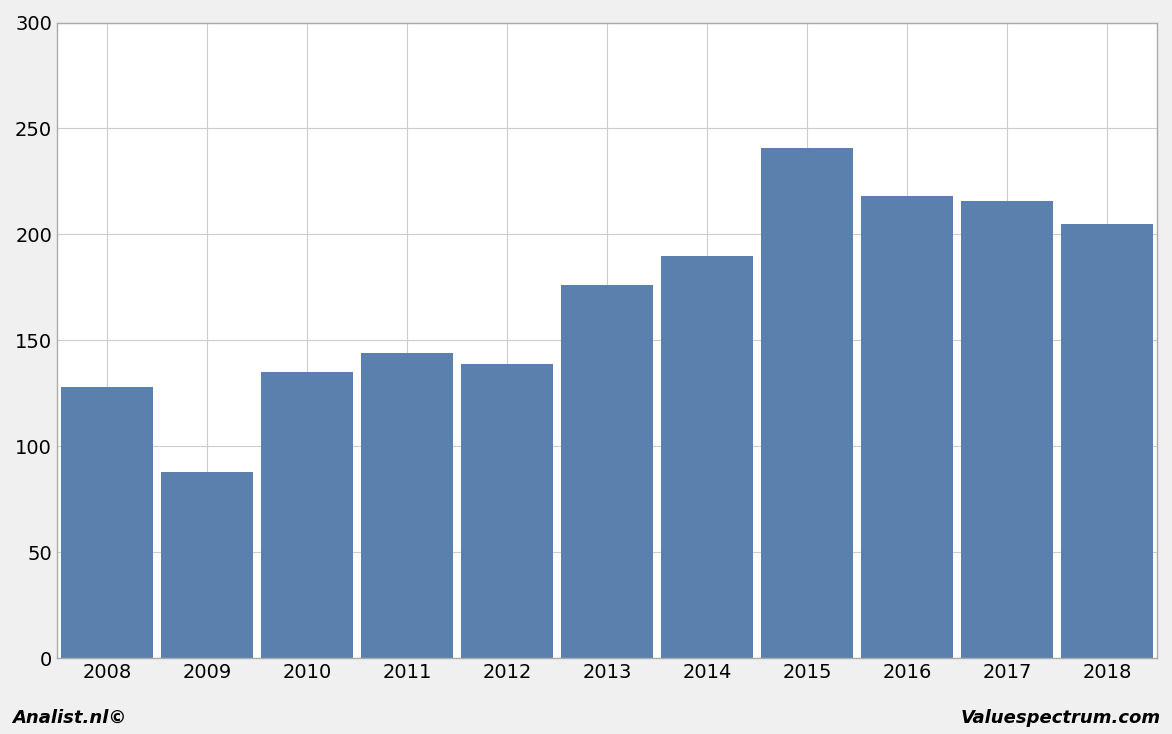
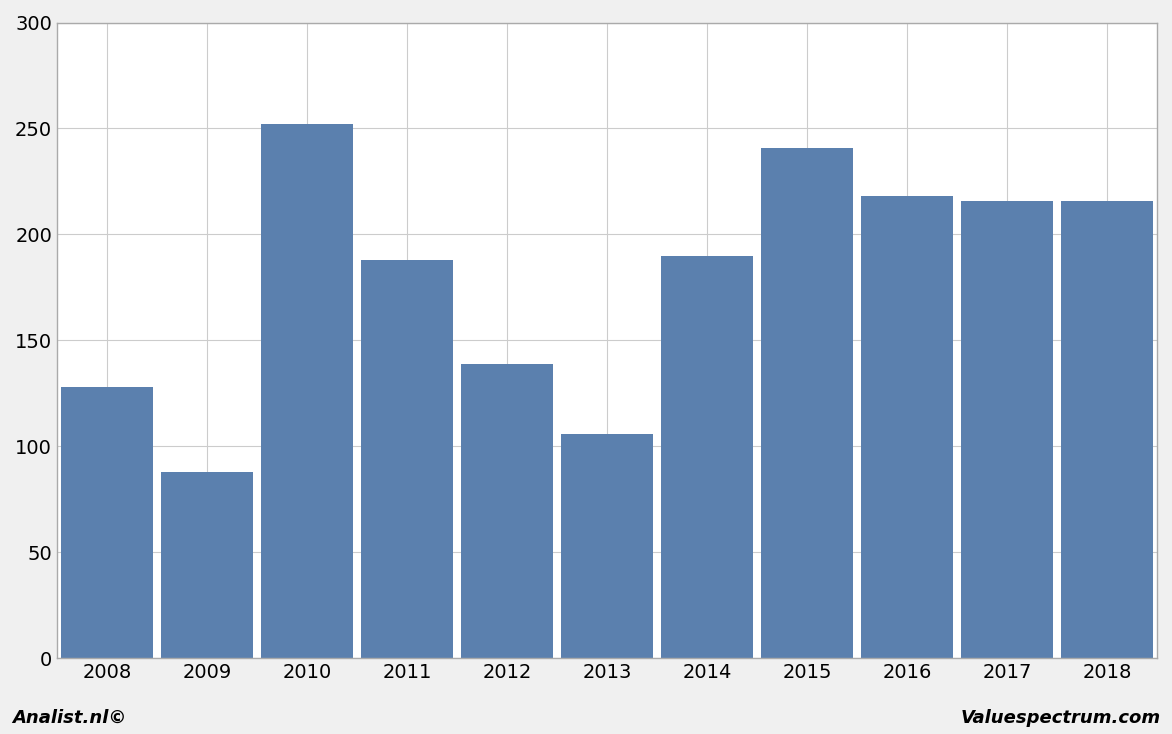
2010: 135 -> 252
2011: 144 -> 188
2013: 176 -> 106
2018: 205 -> 216
